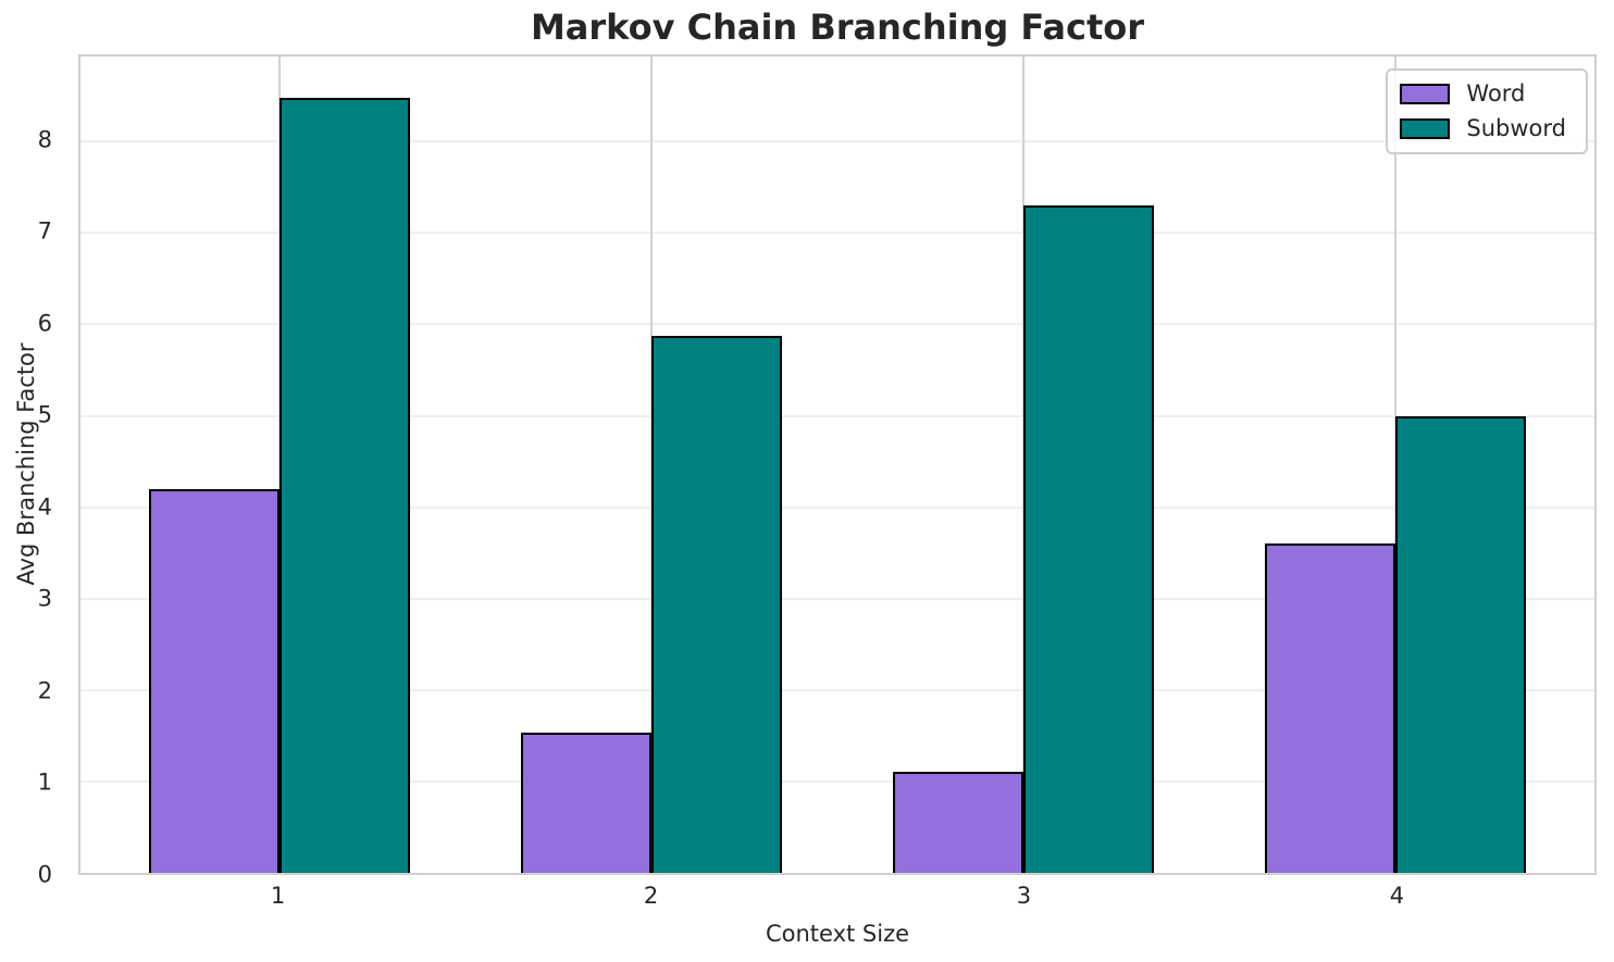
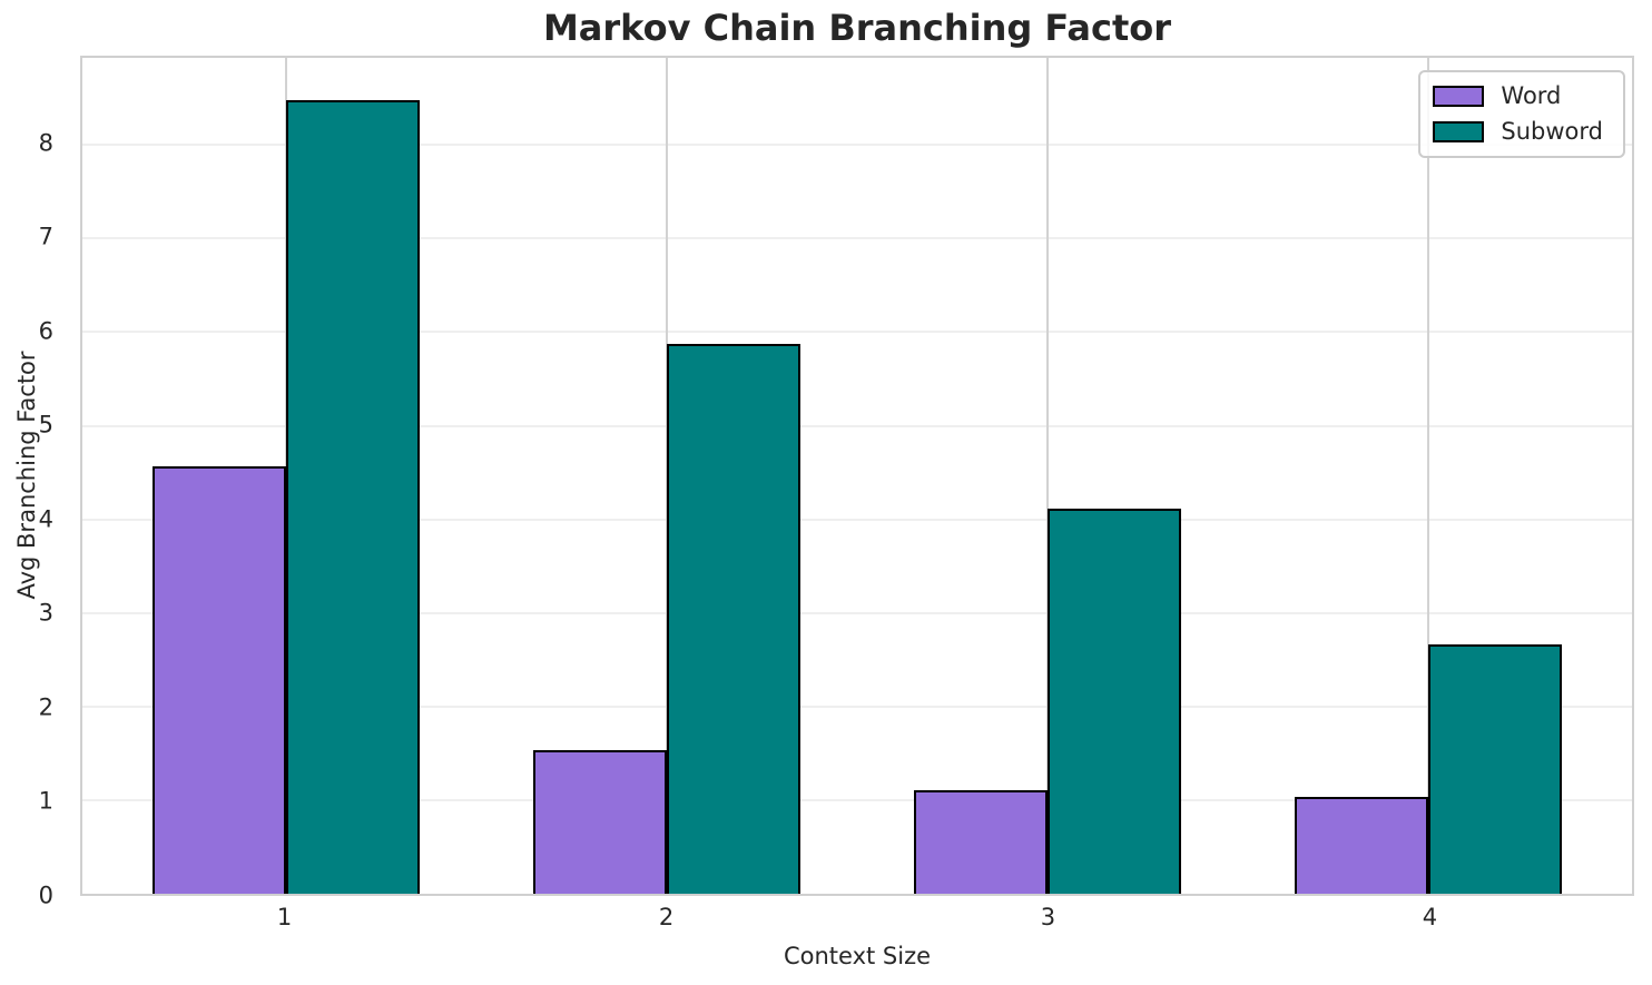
Word/1: 4.2 -> 4.6
Subword/3: 7.3 -> 4.1
Word/4: 3.6 -> 1.0
Subword/4: 5.0 -> 2.7
